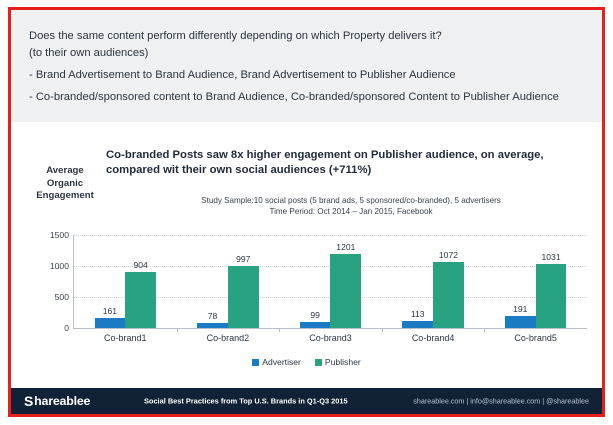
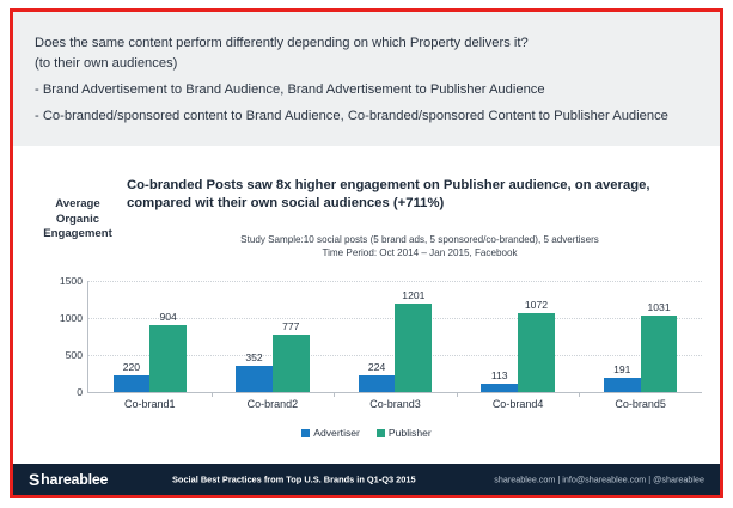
Advertiser/Co-brand1: 161 -> 220
Advertiser/Co-brand2: 78 -> 352
Publisher/Co-brand2: 997 -> 777
Advertiser/Co-brand3: 99 -> 224
